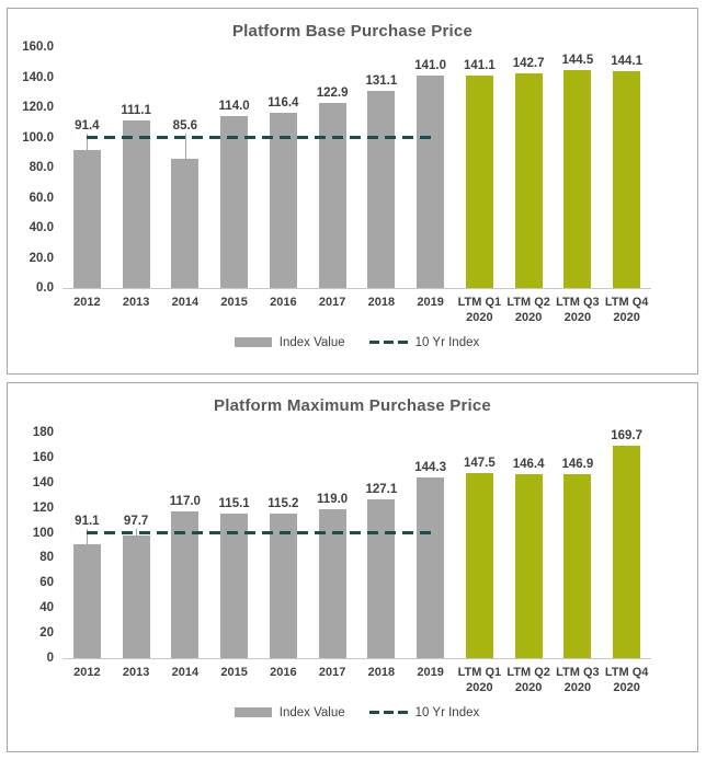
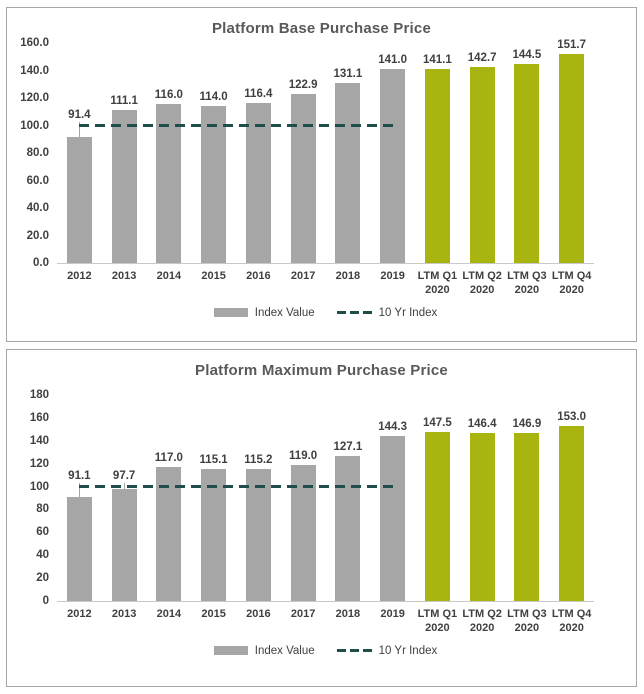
Platform Base Purchase Price/2014: 85.6 -> 116.0
Platform Base Purchase Price/LTM Q4 2020: 144.1 -> 151.7
Platform Maximum Purchase Price/LTM Q4 2020: 169.7 -> 153.0
